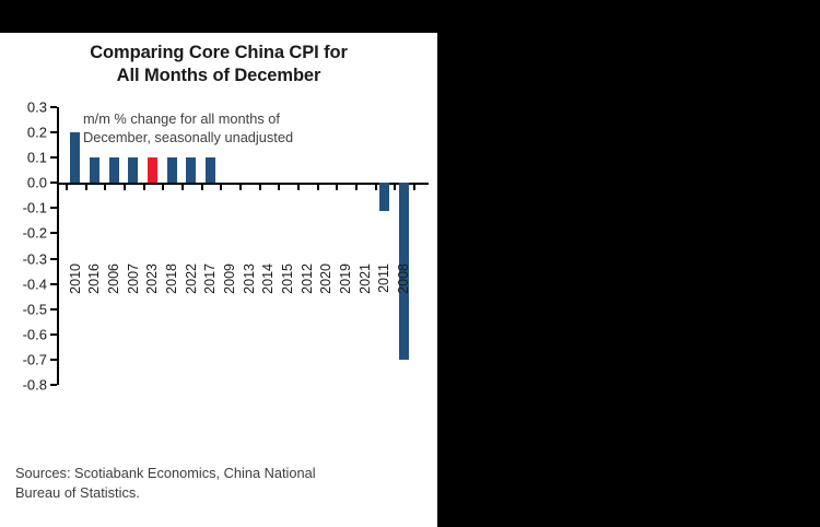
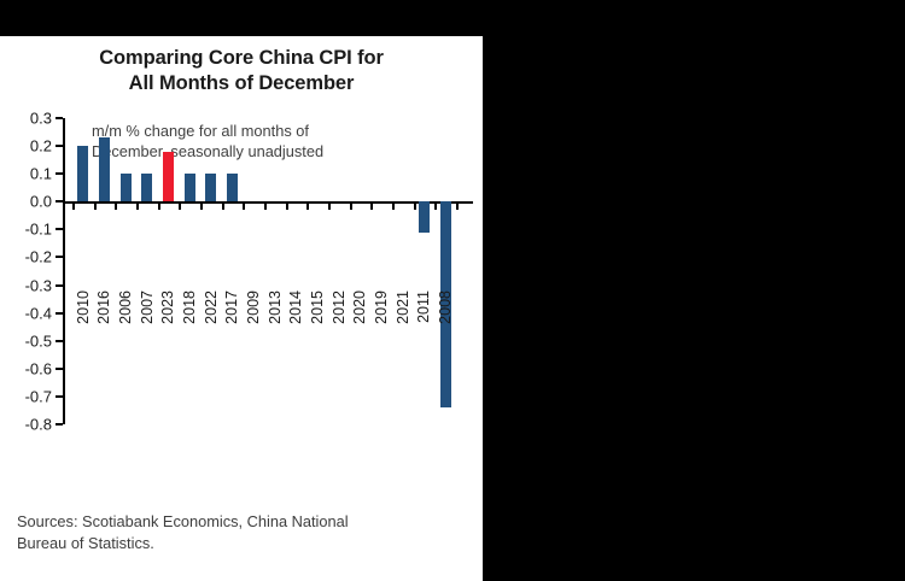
2016: 0.10 -> 0.23
2023: 0.10 -> 0.18
2008: -0.70 -> -0.74
